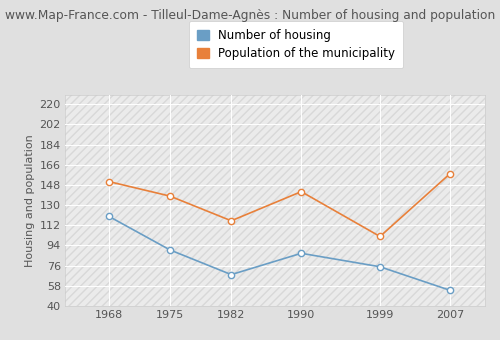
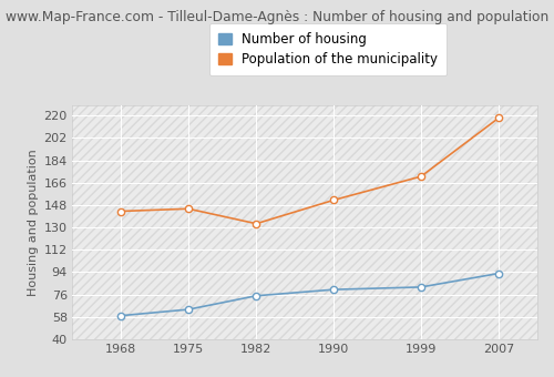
Number of housing/1968: 120 -> 59
Population of the municipality/1968: 151 -> 143
Number of housing/1975: 90 -> 64
Population of the municipality/1975: 138 -> 145
Number of housing/1982: 68 -> 75
Population of the municipality/1982: 116 -> 133
Number of housing/1990: 87 -> 80
Population of the municipality/1990: 142 -> 152
Number of housing/1999: 75 -> 82
Population of the municipality/1999: 102 -> 171
Number of housing/2007: 54 -> 93
Population of the municipality/2007: 158 -> 218
